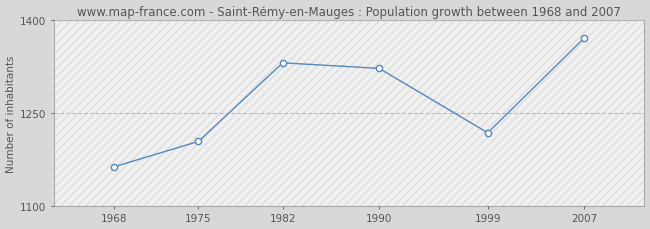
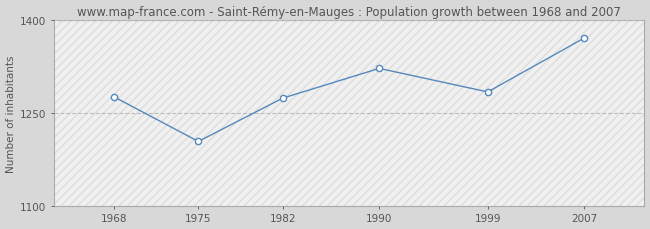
1968: 1163 -> 1276
1982: 1331 -> 1274
1999: 1218 -> 1284
